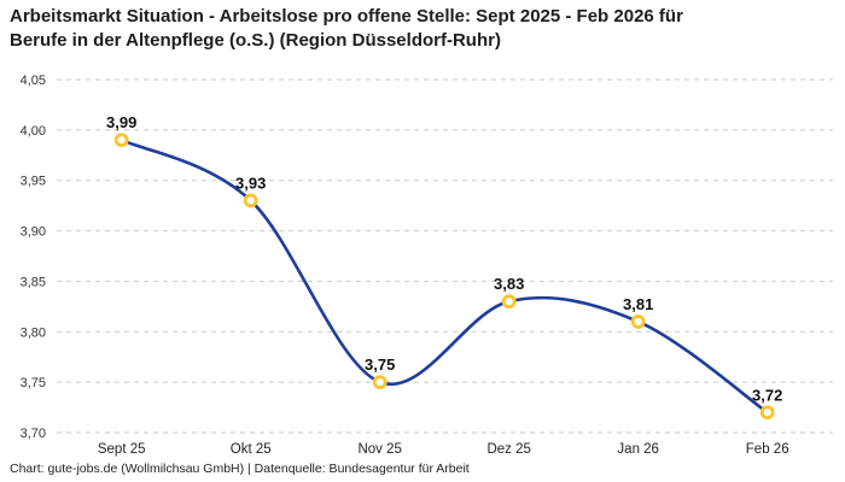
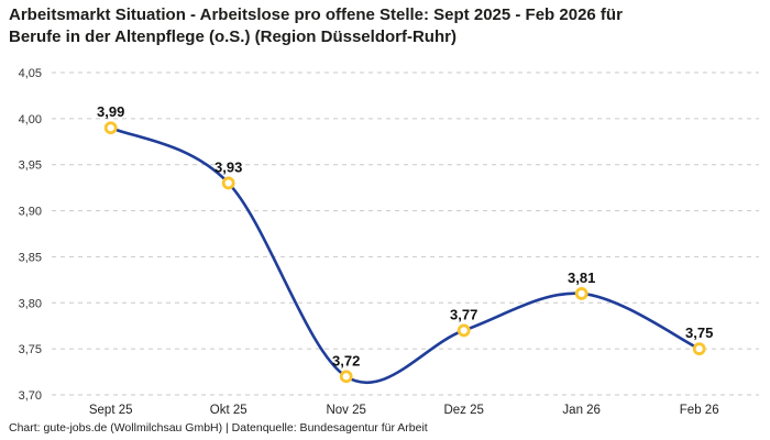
Nov 25: 3,75 -> 3,72
Dez 25: 3,83 -> 3,77
Feb 26: 3,72 -> 3,75
